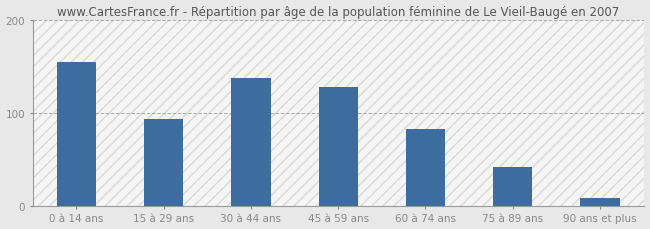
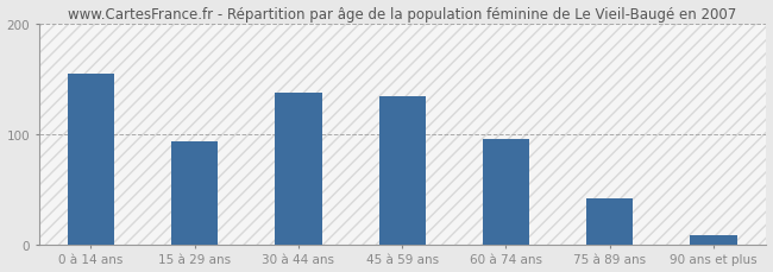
45 à 59 ans: 128 -> 134
60 à 74 ans: 83 -> 96
